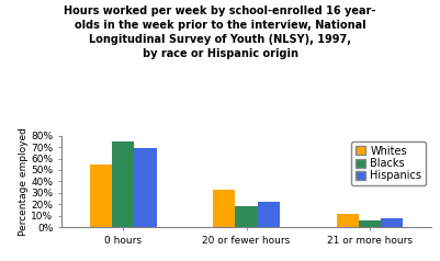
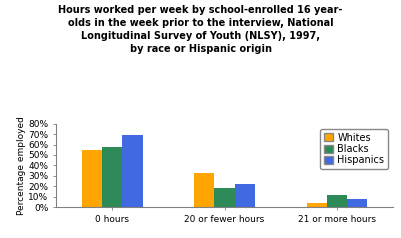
Blacks/0 hours: 75% -> 58%
Whites/21 or more hours: 12% -> 4%
Blacks/21 or more hours: 6% -> 12%
